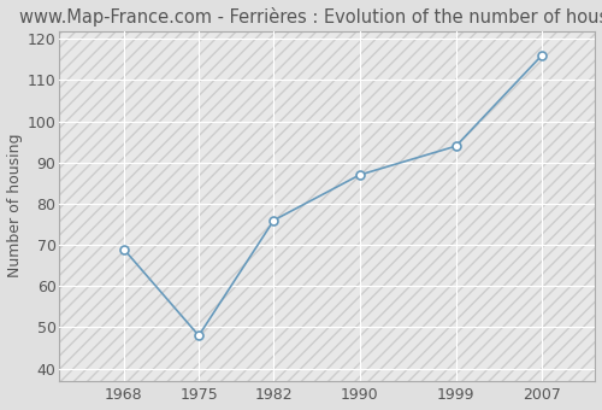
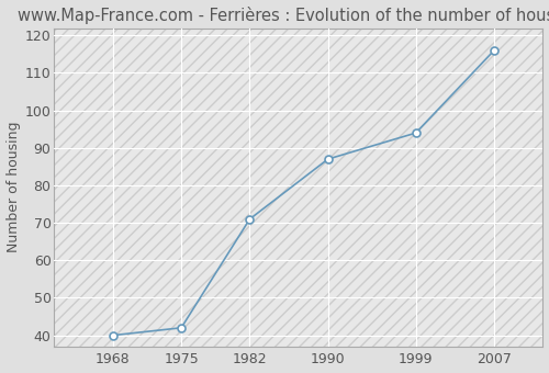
1968: 69 -> 40
1975: 48 -> 42
1982: 76 -> 71
